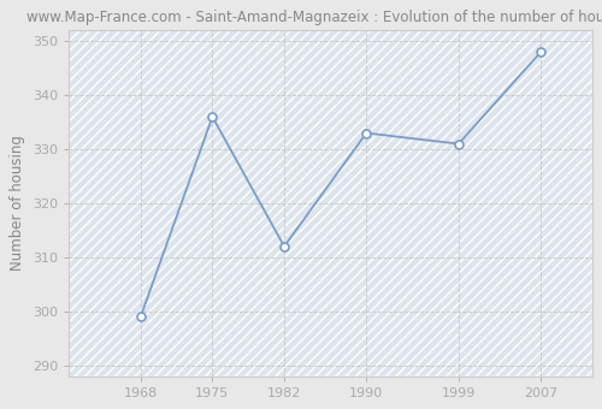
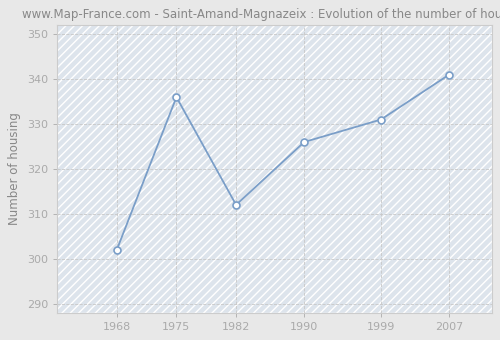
1968: 299 -> 302
1990: 333 -> 326
2007: 348 -> 341
